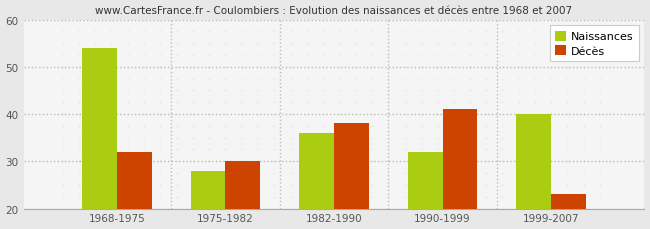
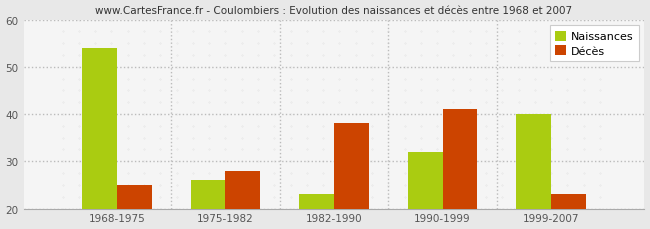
Décès/1968-1975: 32 -> 25
Naissances/1975-1982: 28 -> 26
Décès/1975-1982: 30 -> 28
Naissances/1982-1990: 36 -> 23
